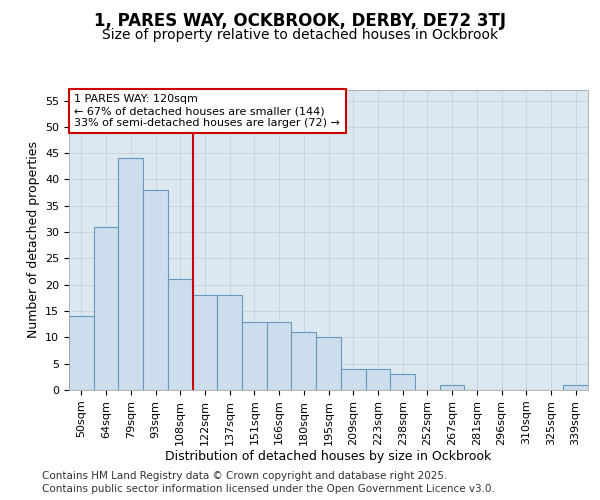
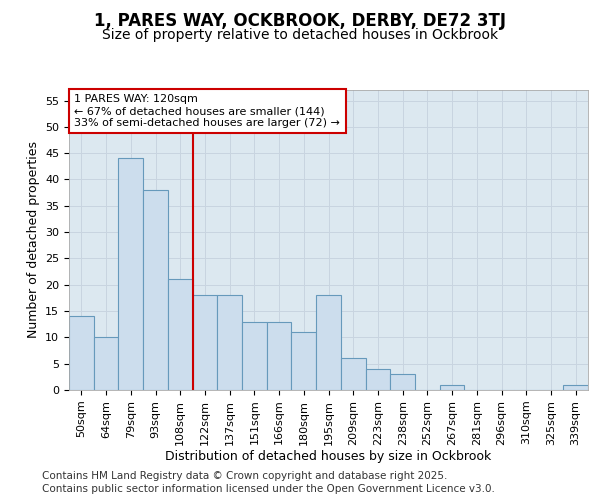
64sqm: 31 -> 10
195sqm: 10 -> 18
209sqm: 4 -> 6
